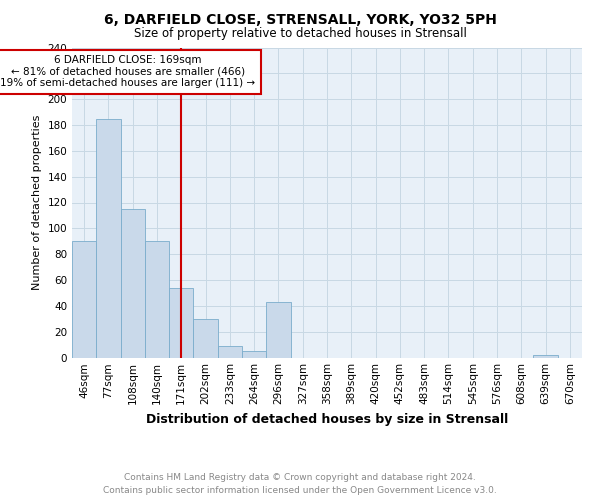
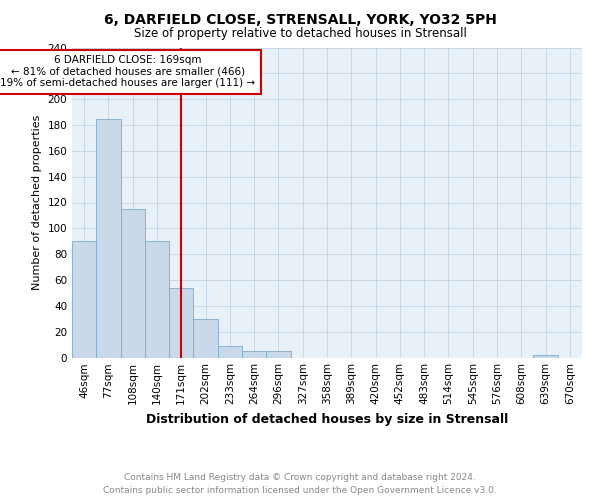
296sqm: 43 -> 5
